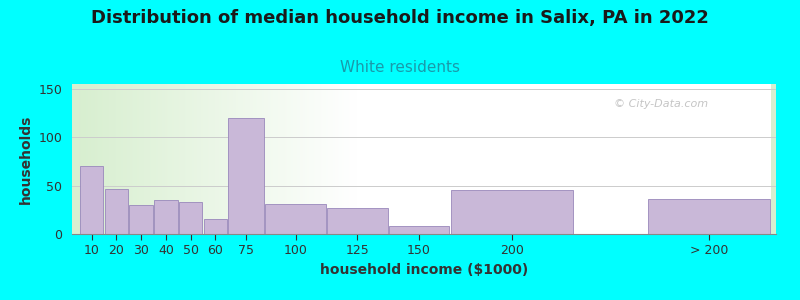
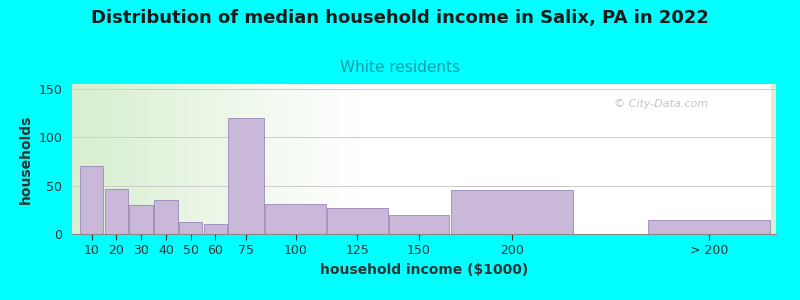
50: 33 -> 12
60: 16 -> 10
150: 8 -> 20
> 200: 36 -> 14
